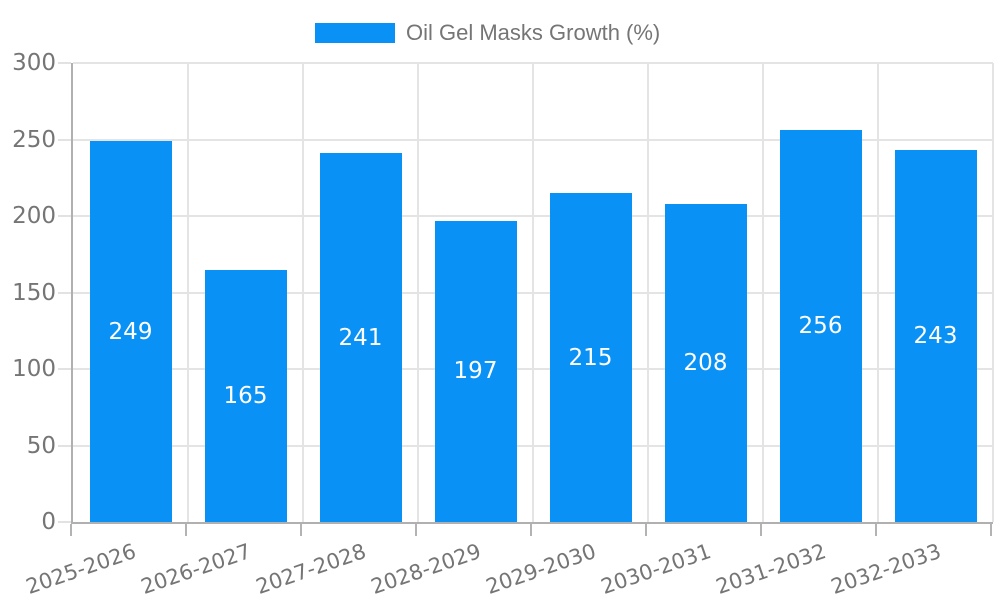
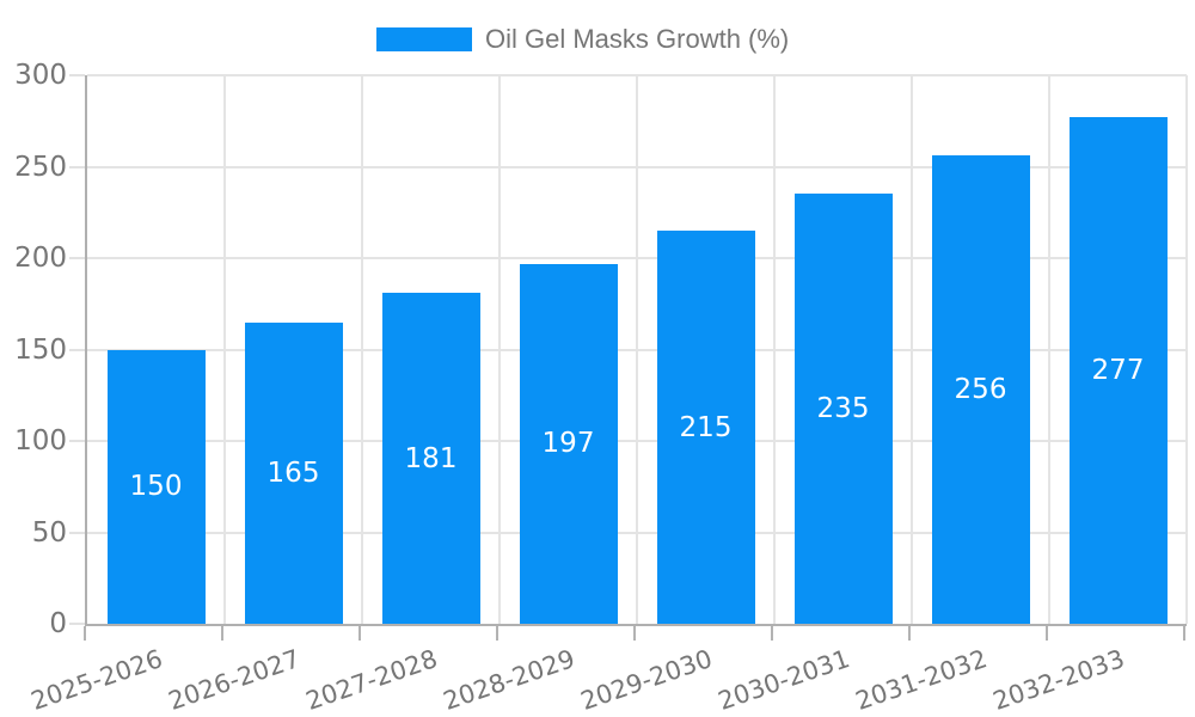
2025-2026: 249 -> 150
2027-2028: 241 -> 181
2030-2031: 208 -> 235
2032-2033: 243 -> 277
